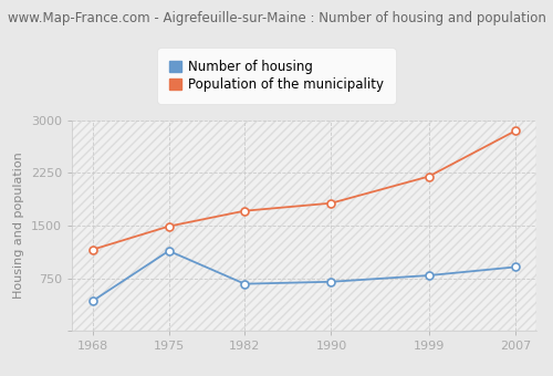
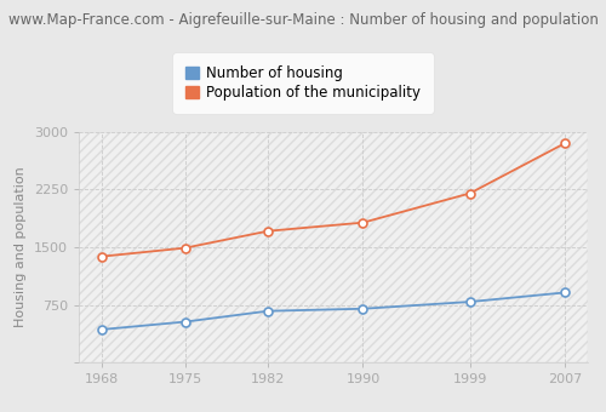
Population of the municipality/1968: 1160 -> 1380
Number of housing/1975: 1140 -> 530
